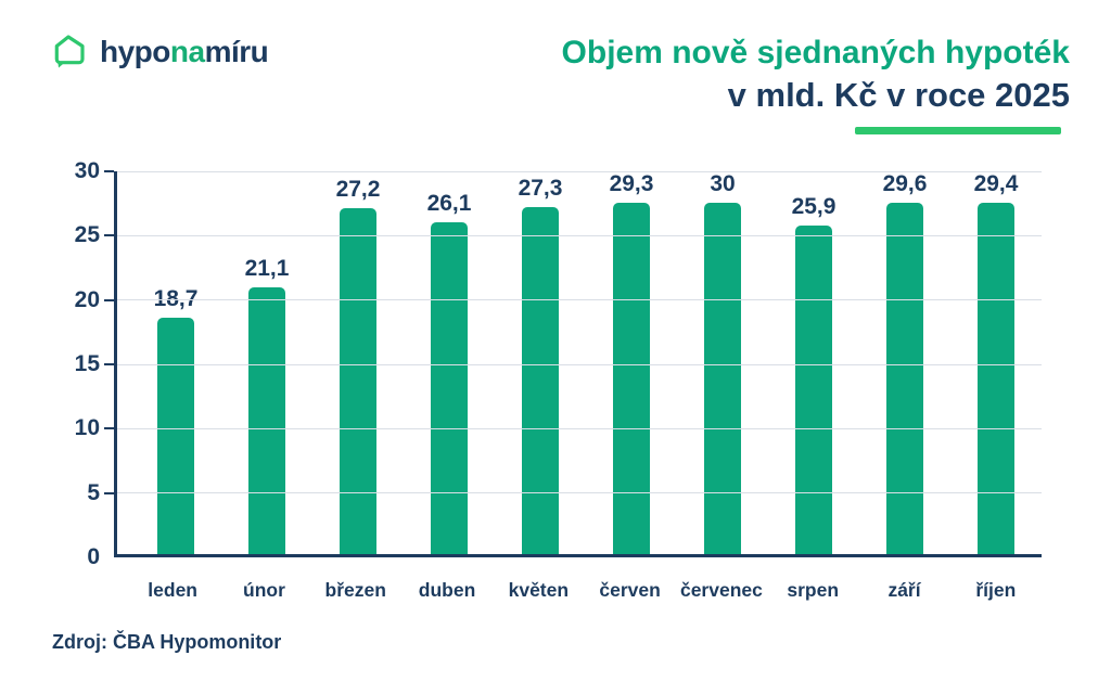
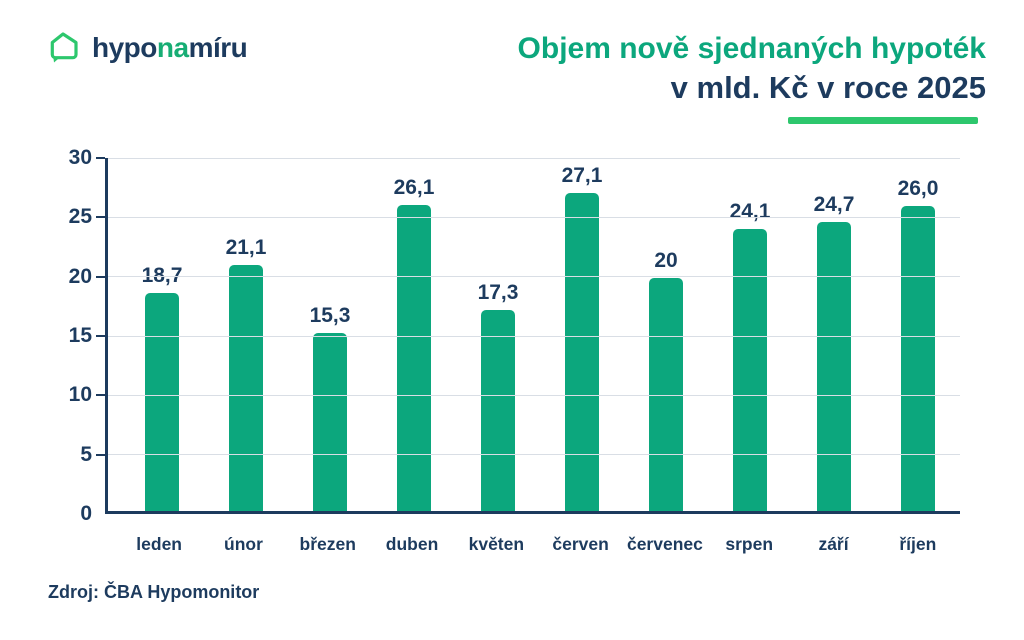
březen: 27,2 -> 15,3
květen: 27,3 -> 17,3
červen: 29,3 -> 27,1
červenec: 30 -> 20
srpen: 25,9 -> 24,1
září: 29,6 -> 24,7
říjen: 29,4 -> 26,0
